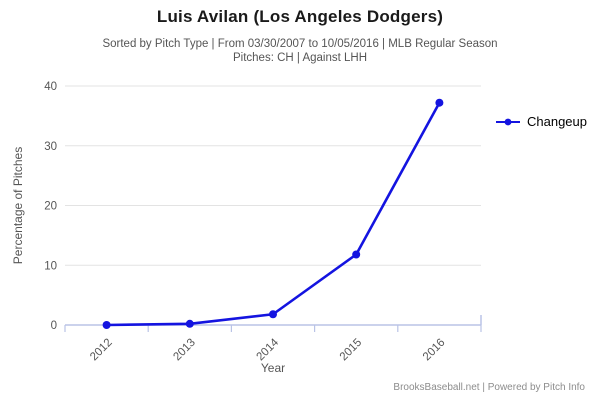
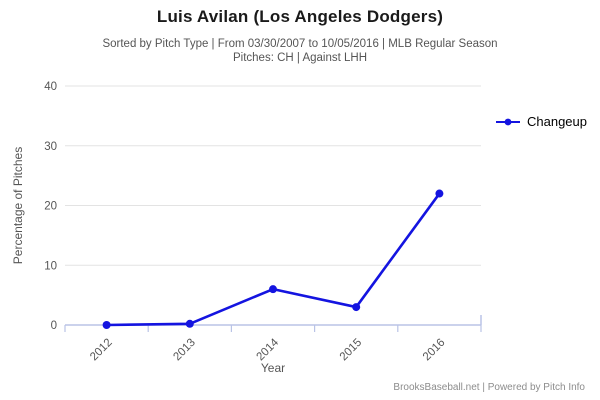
2014: 2 -> 6
2015: 12 -> 3
2016: 37 -> 22
